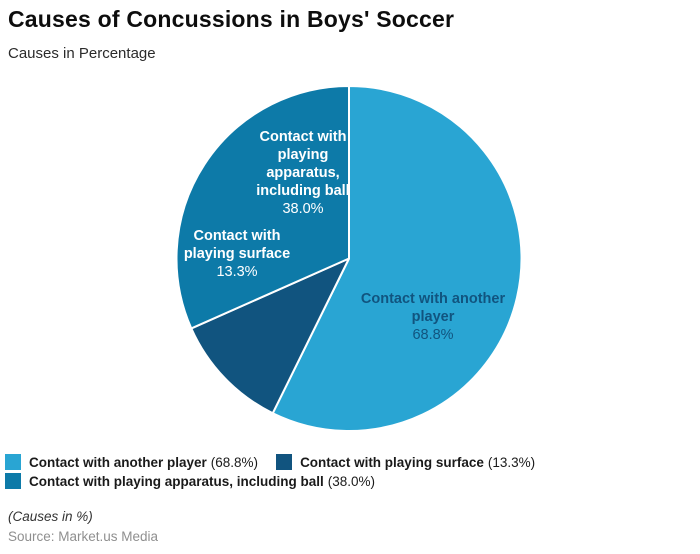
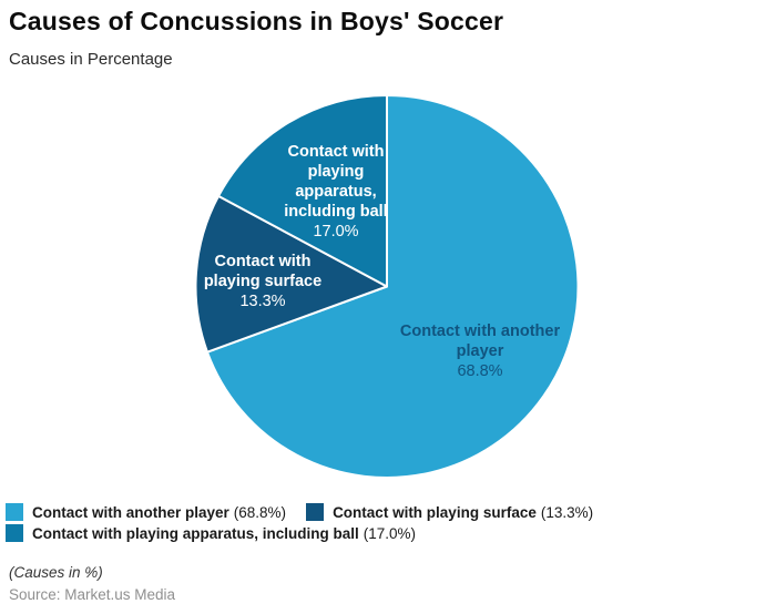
Contact with playing apparatus, including ball: 38.0% -> 17.0%
